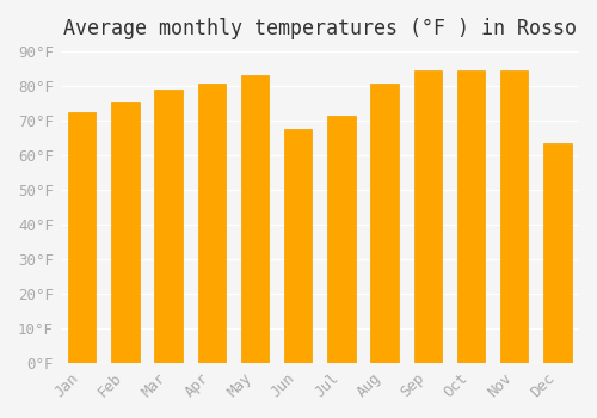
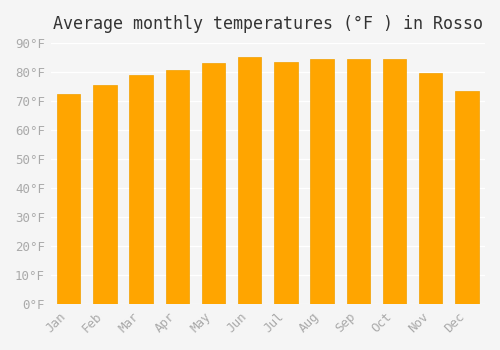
Jun: 67.5°F -> 85.0°F
Jul: 71.5°F -> 83.5°F
Aug: 80.5°F -> 84.5°F
Nov: 84.5°F -> 79.5°F
Dec: 63.5°F -> 73.5°F
